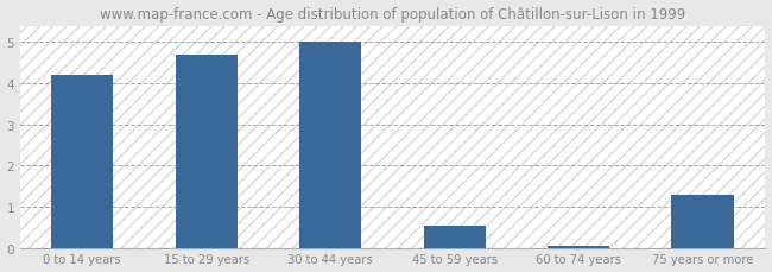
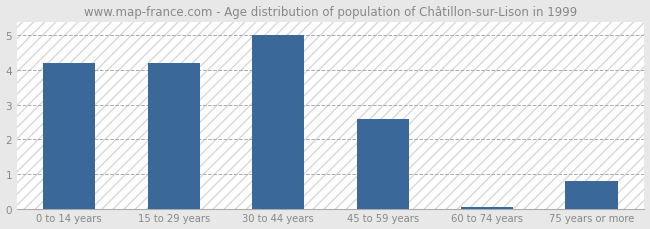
15 to 29 years: 4.70 -> 4.20
45 to 59 years: 0.55 -> 2.60
75 years or more: 1.30 -> 0.80
